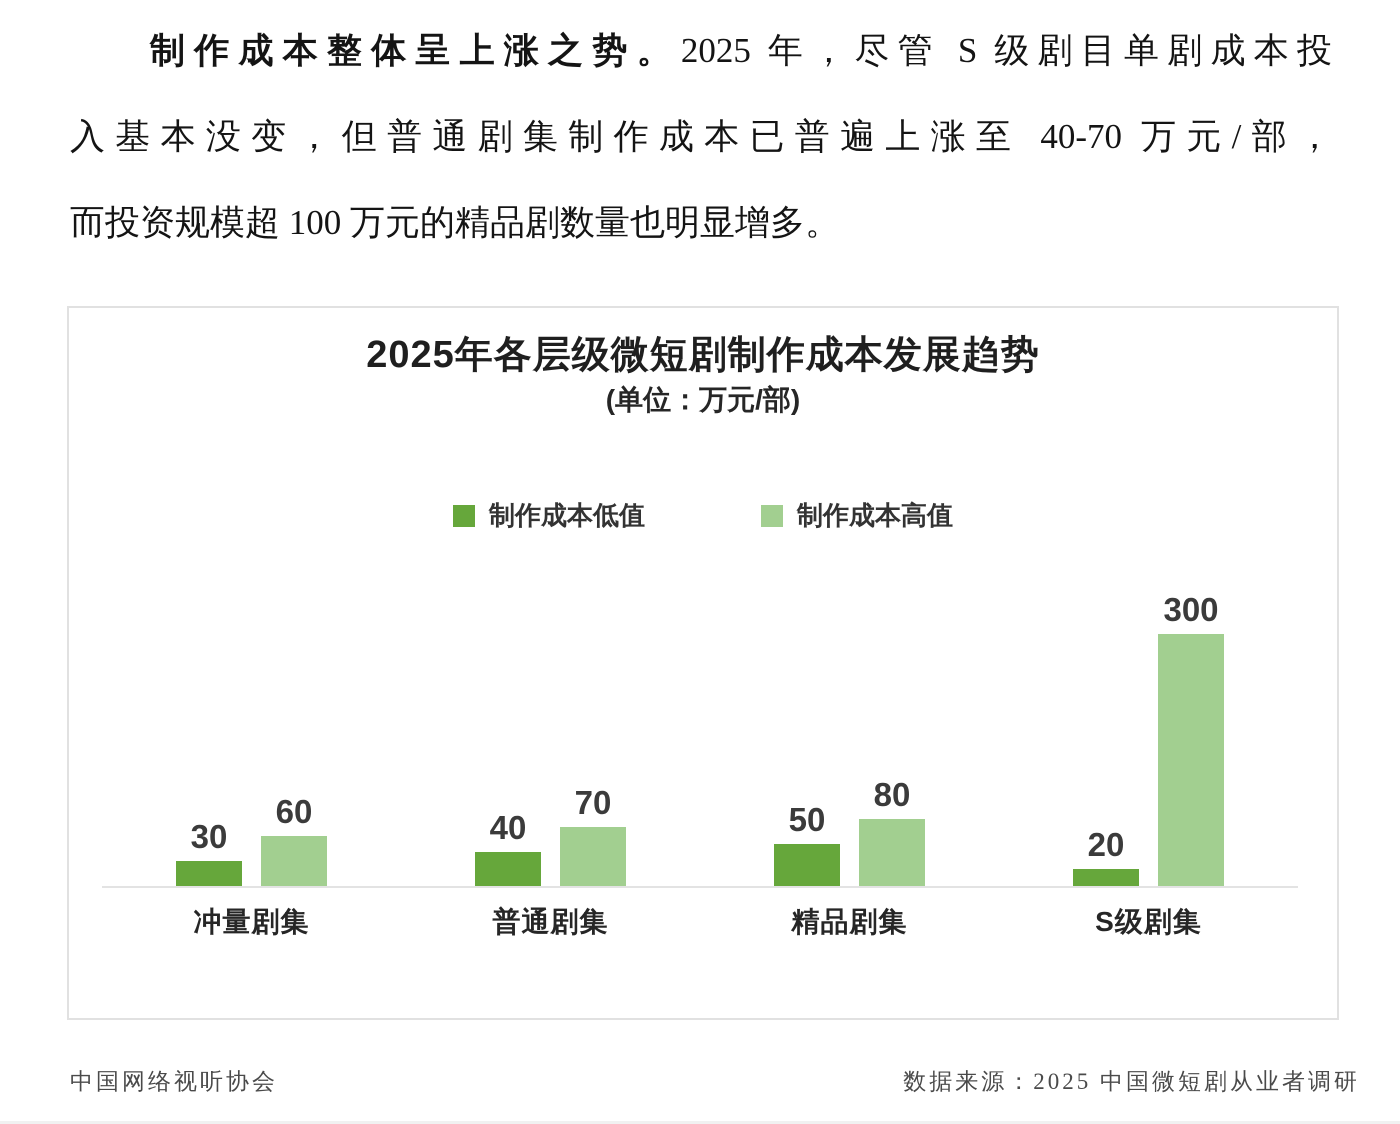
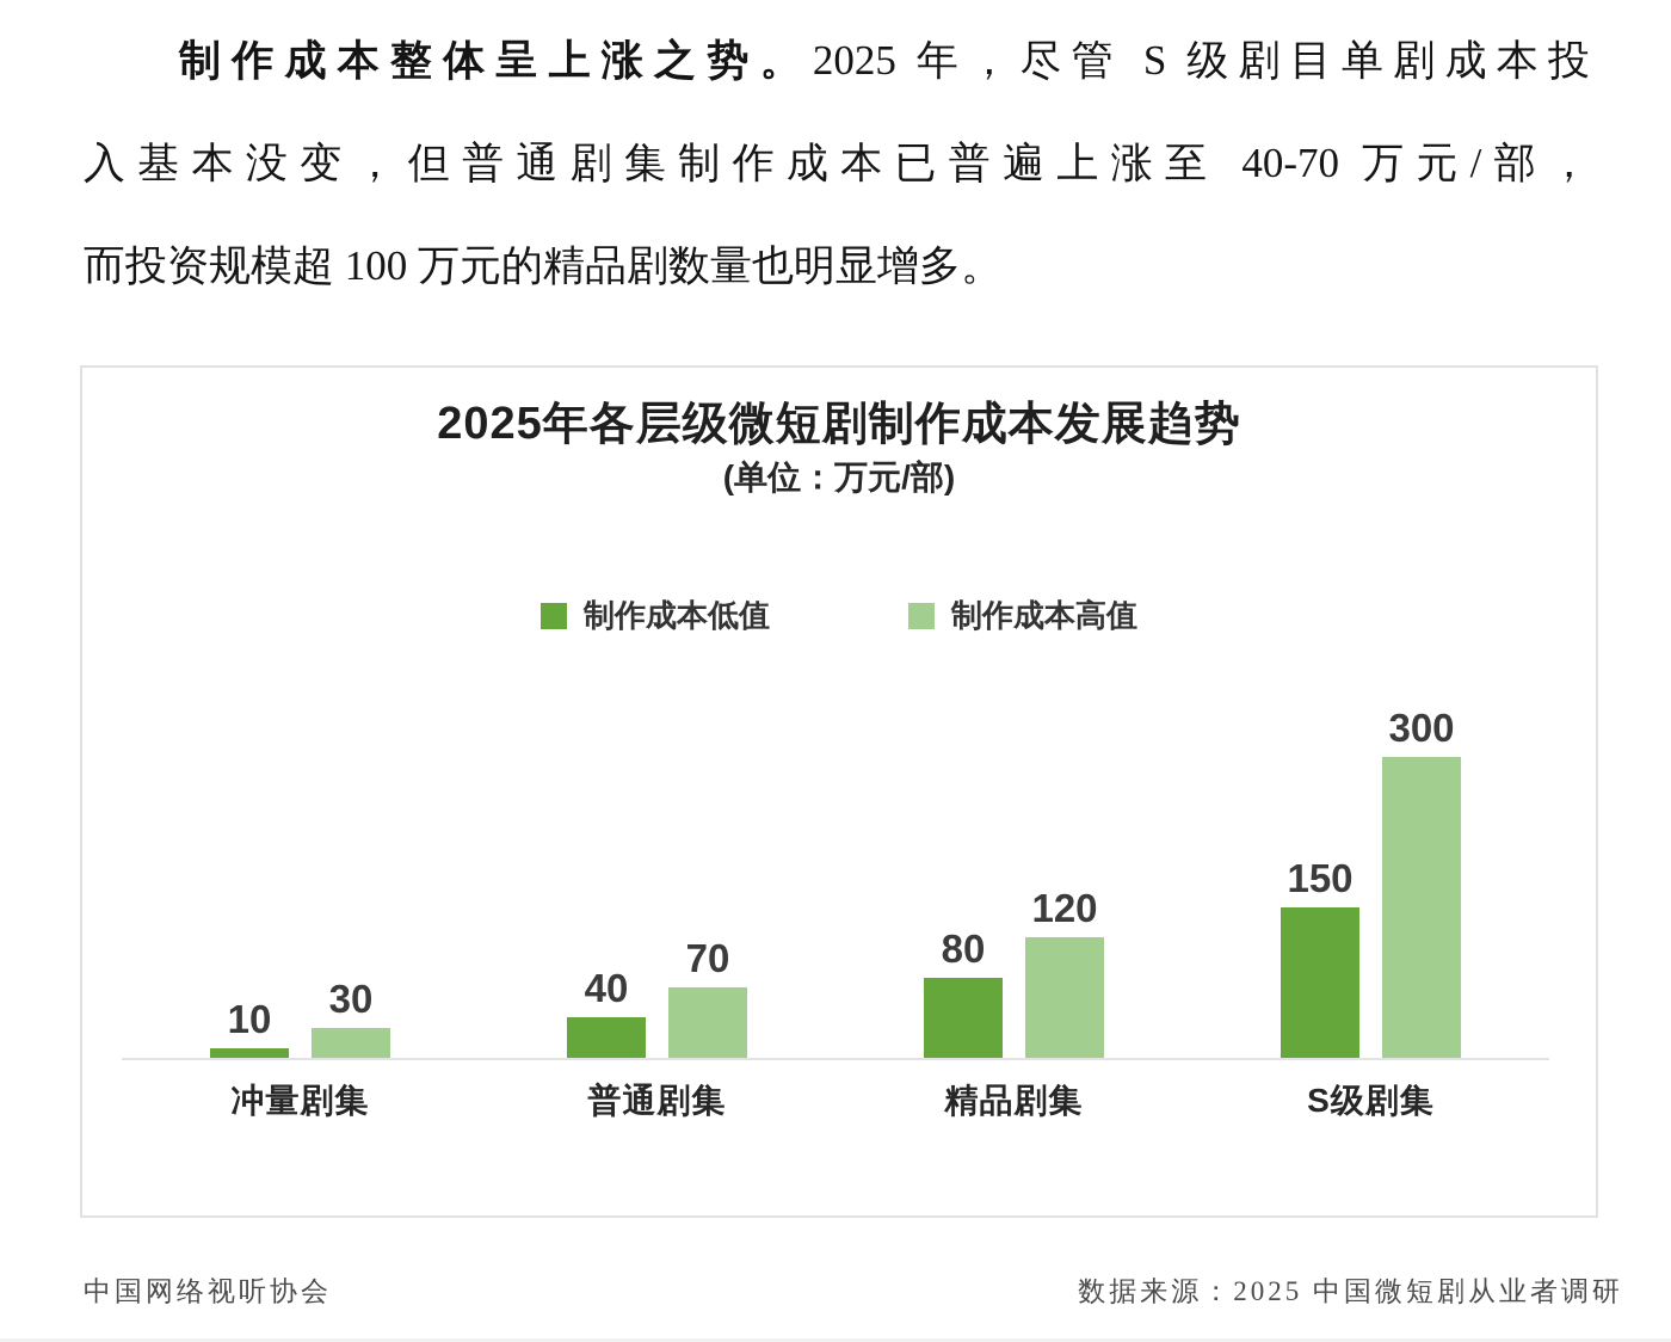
制作成本低值/冲量剧集: 30 -> 10
制作成本高值/冲量剧集: 60 -> 30
制作成本低值/精品剧集: 50 -> 80
制作成本高值/精品剧集: 80 -> 120
制作成本低值/S级剧集: 20 -> 150
